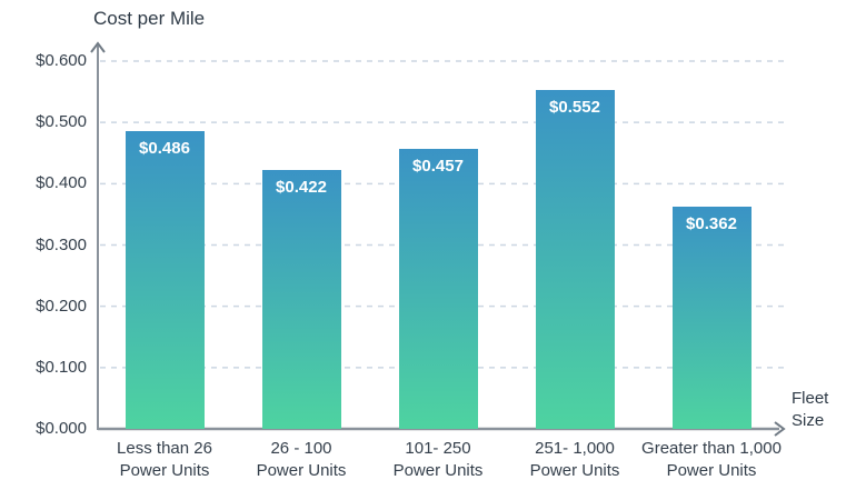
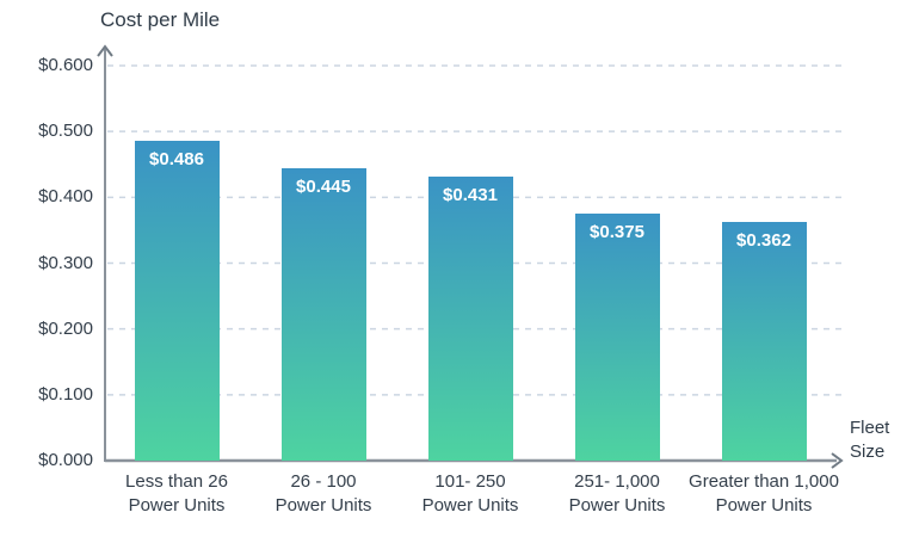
26 - 100 Power Units: $0.422 -> $0.445
101- 250 Power Units: $0.457 -> $0.431
251- 1,000 Power Units: $0.552 -> $0.375
